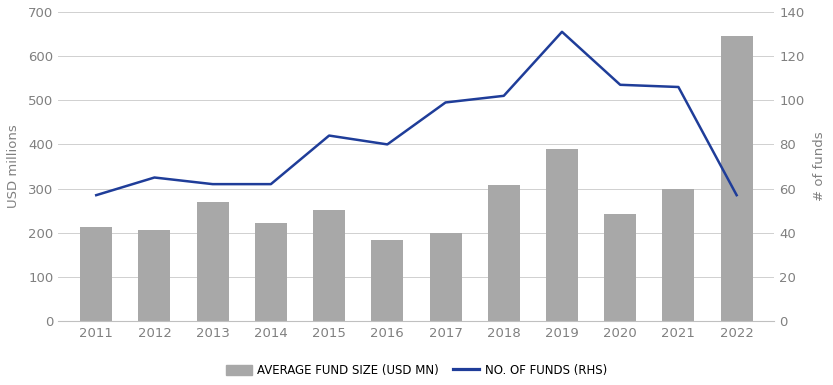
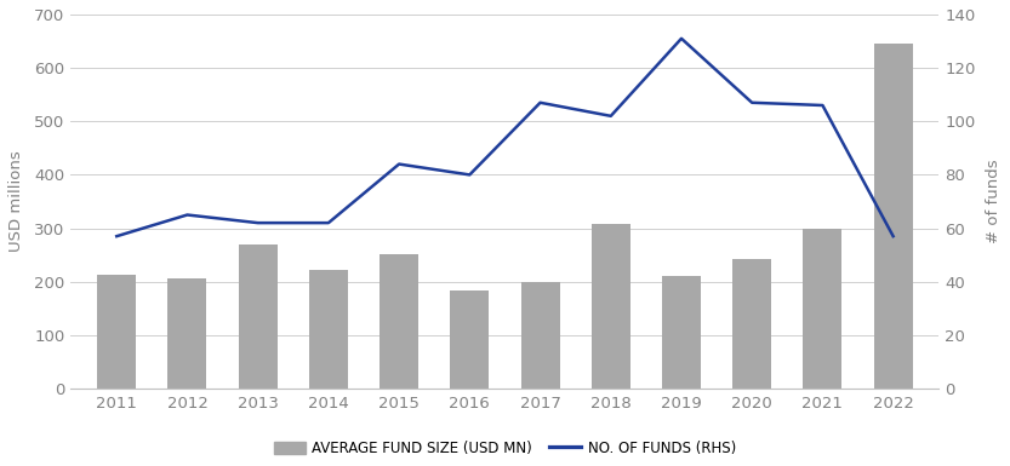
NO. OF FUNDS (RHS)/2017: 99 -> 107
AVERAGE FUND SIZE (USD MN)/2019: 390 -> 210
